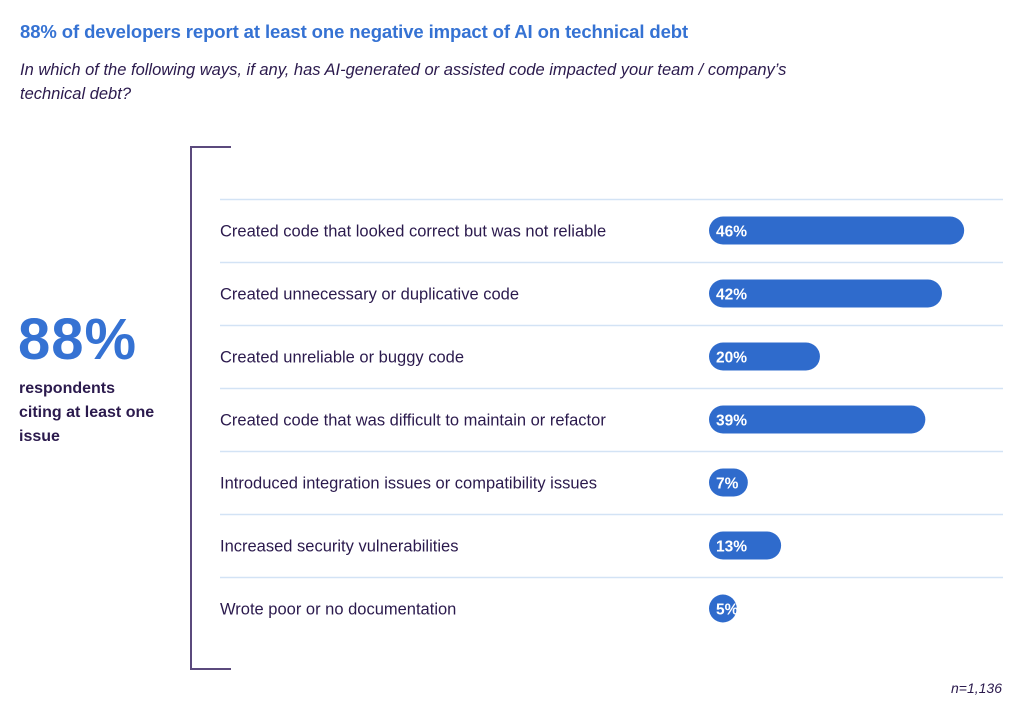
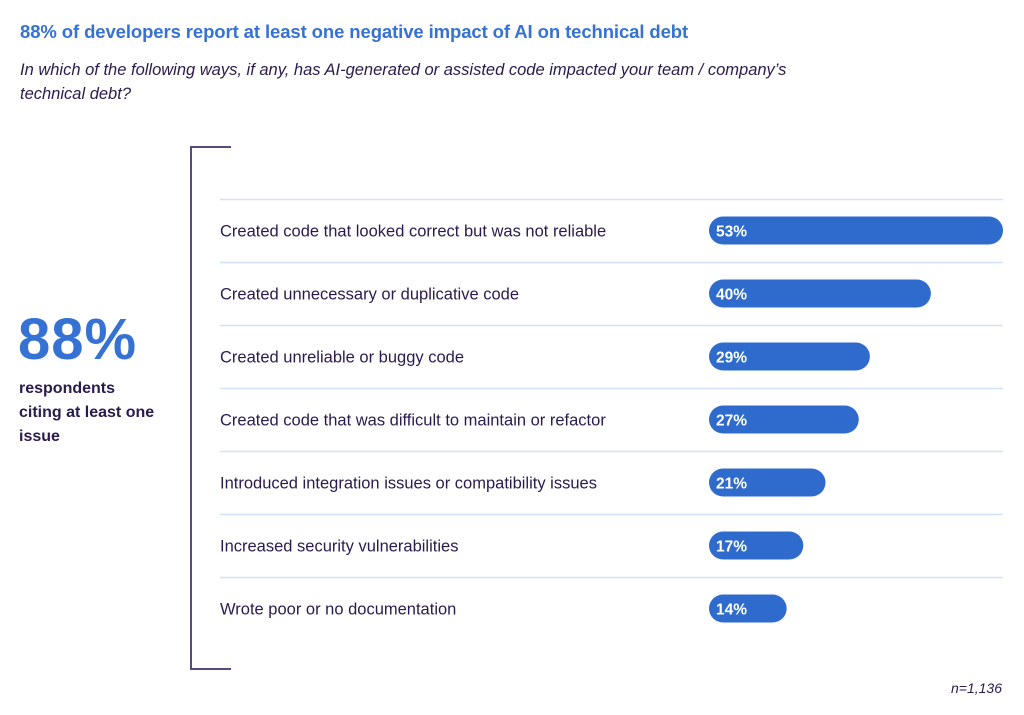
Created code that looked correct but was not reliable: 46% -> 53%
Created unnecessary or duplicative code: 42% -> 40%
Created unreliable or buggy code: 20% -> 29%
Created code that was difficult to maintain or refactor: 39% -> 27%
Introduced integration issues or compatibility issues: 7% -> 21%
Increased security vulnerabilities: 13% -> 17%
Wrote poor or no documentation: 5% -> 14%
